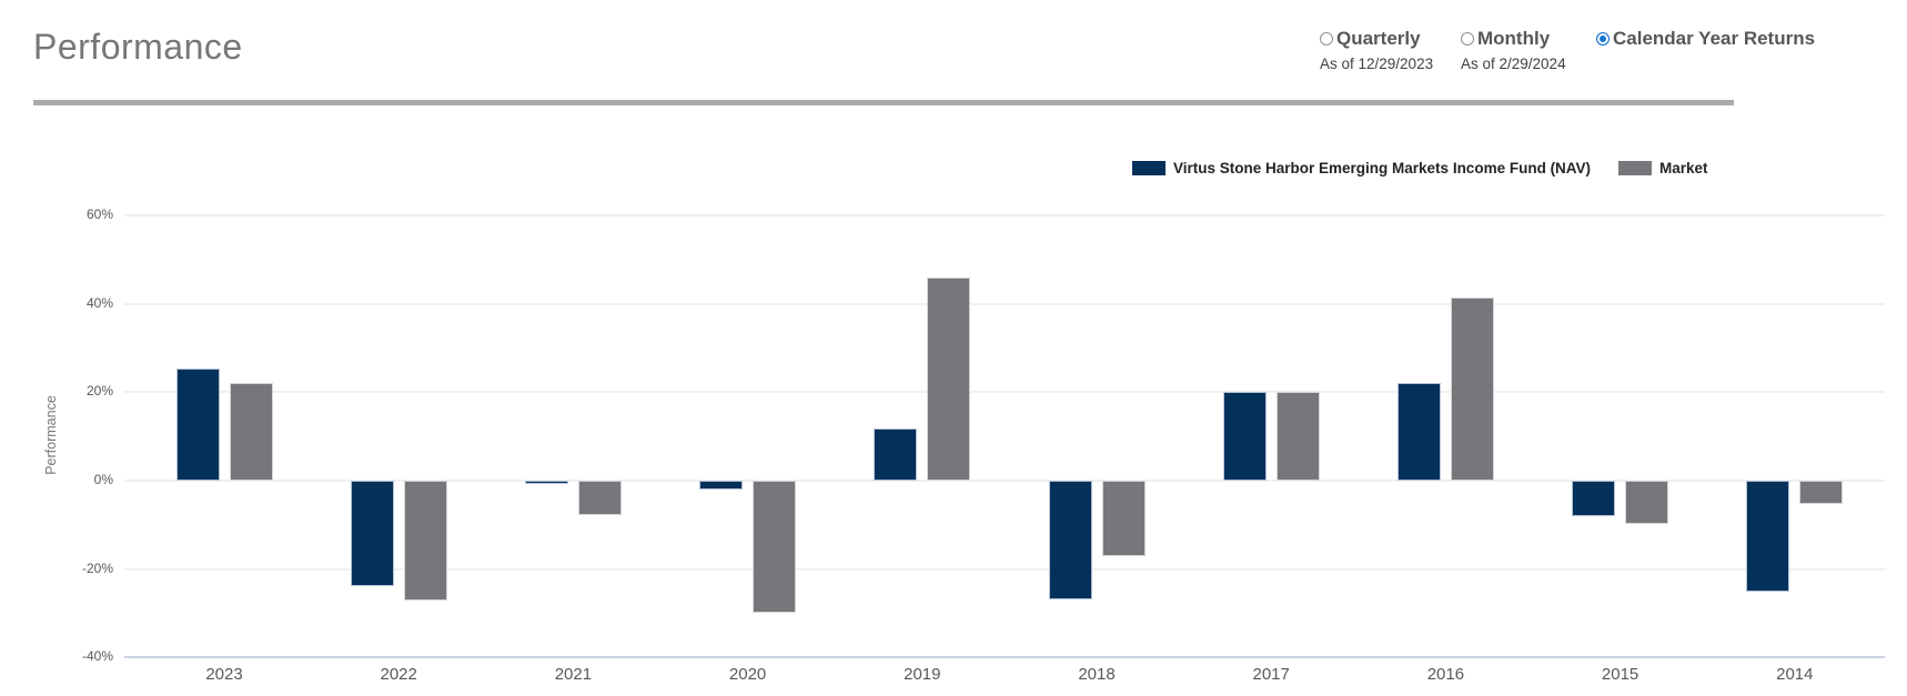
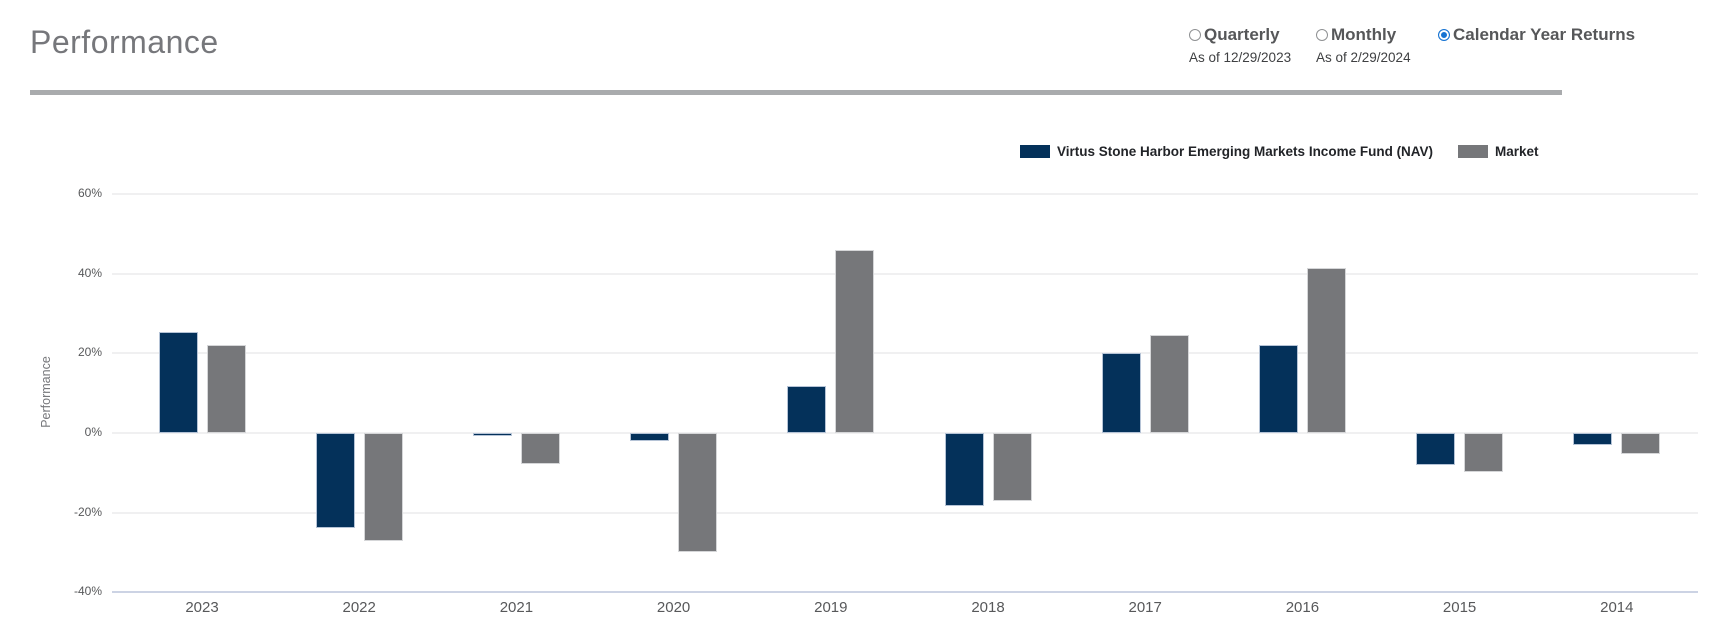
Virtus Stone Harbor Emerging Markets Income Fund (NAV)/2018: -27% -> -18%
Market/2017: 20% -> 24%
Virtus Stone Harbor Emerging Markets Income Fund (NAV)/2014: -25% -> -3%
